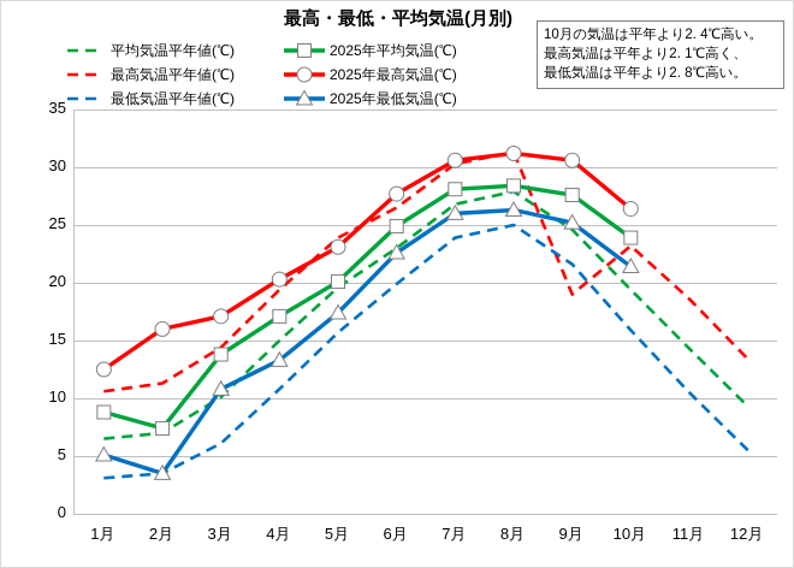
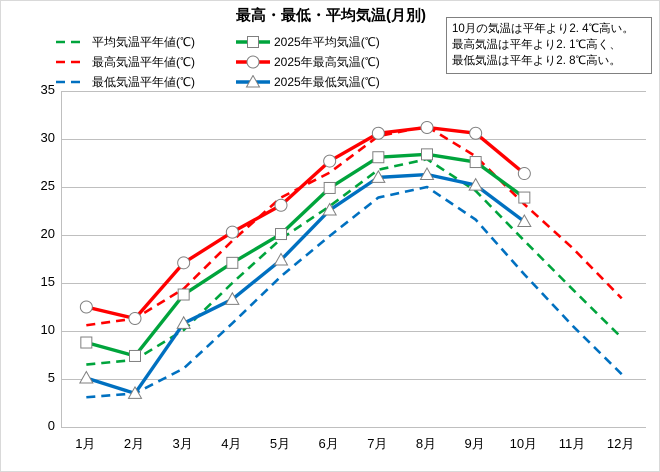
2025年最高気温(℃)/2月: 16 -> 11
最高気温平年値(℃)/9月: 19 -> 28
